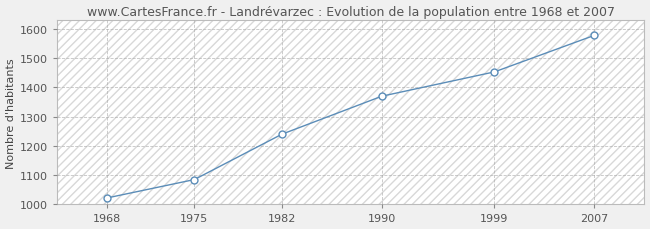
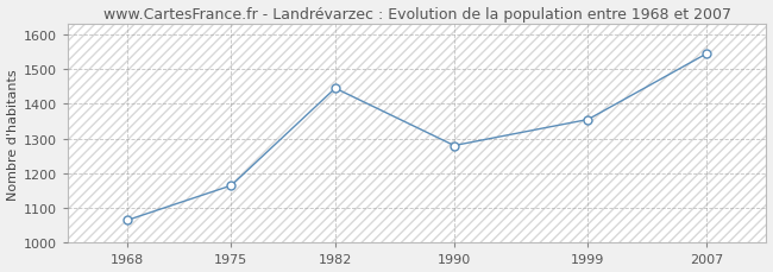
1968: 1022 -> 1065
1975: 1085 -> 1165
1982: 1240 -> 1445
1990: 1370 -> 1280
1999: 1453 -> 1355
2007: 1578 -> 1545
